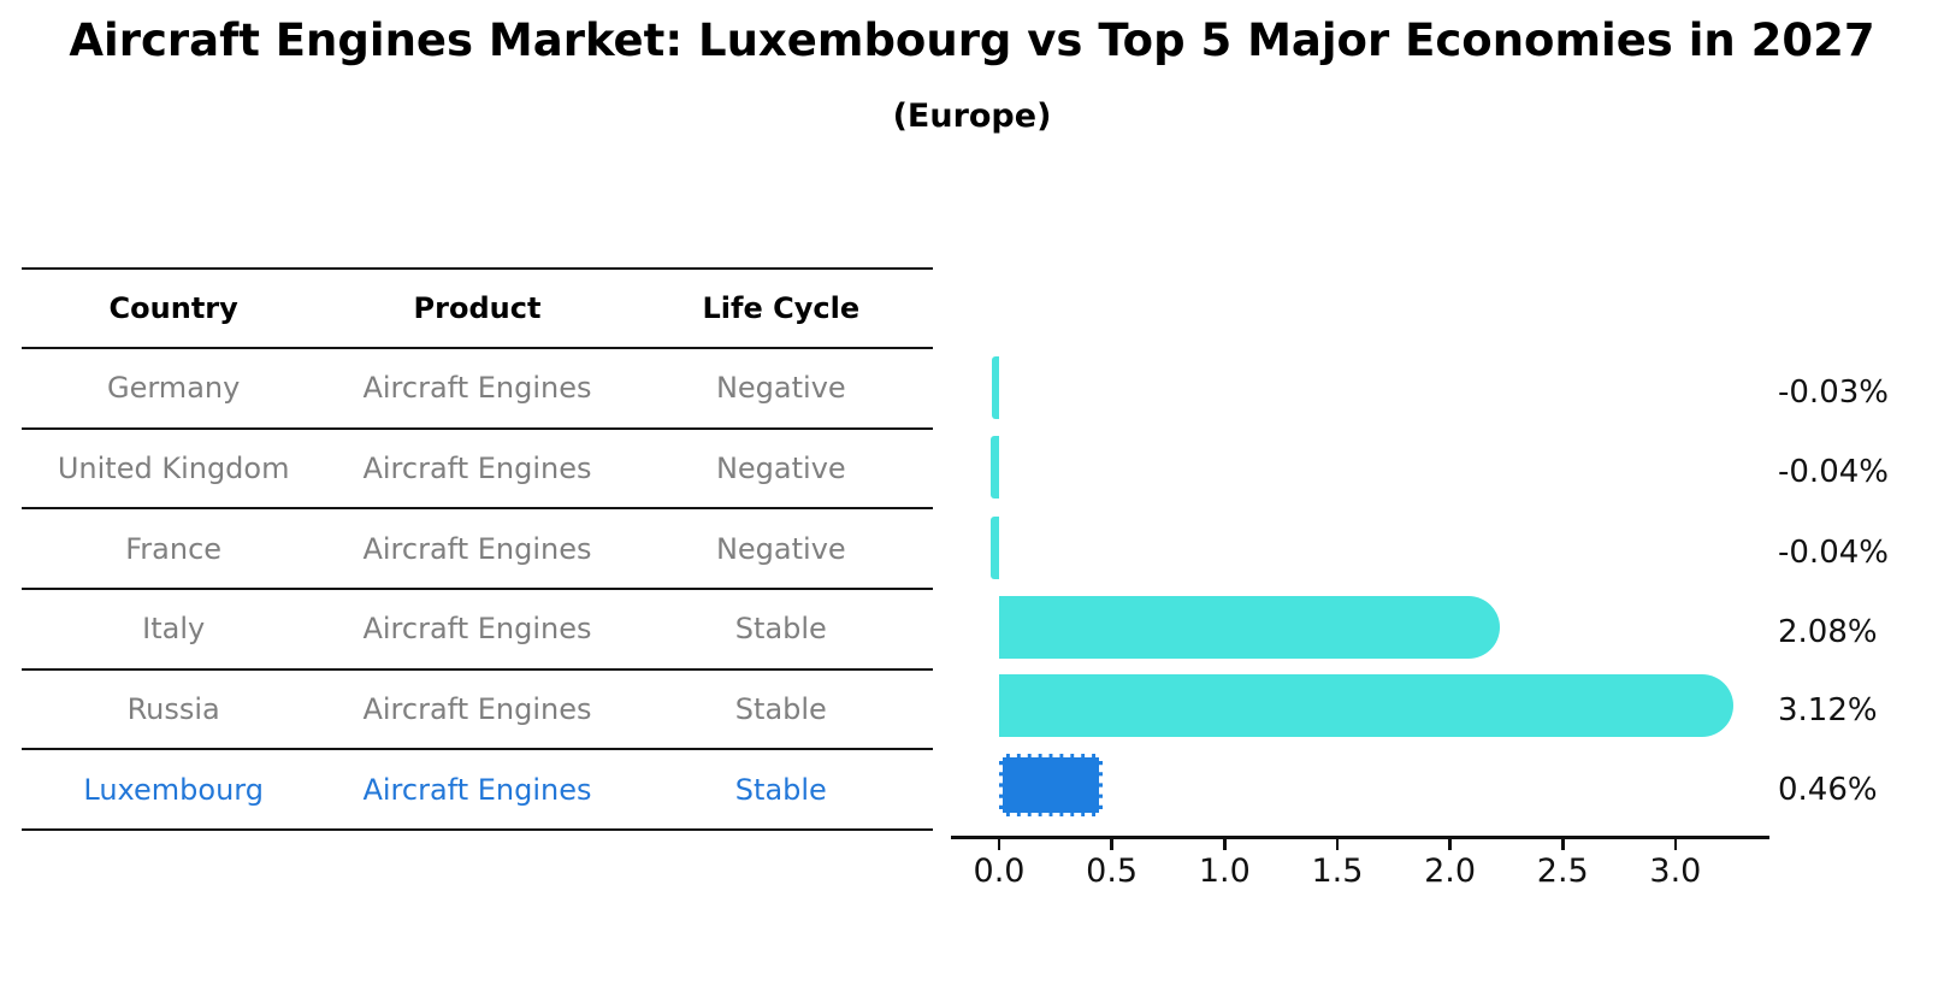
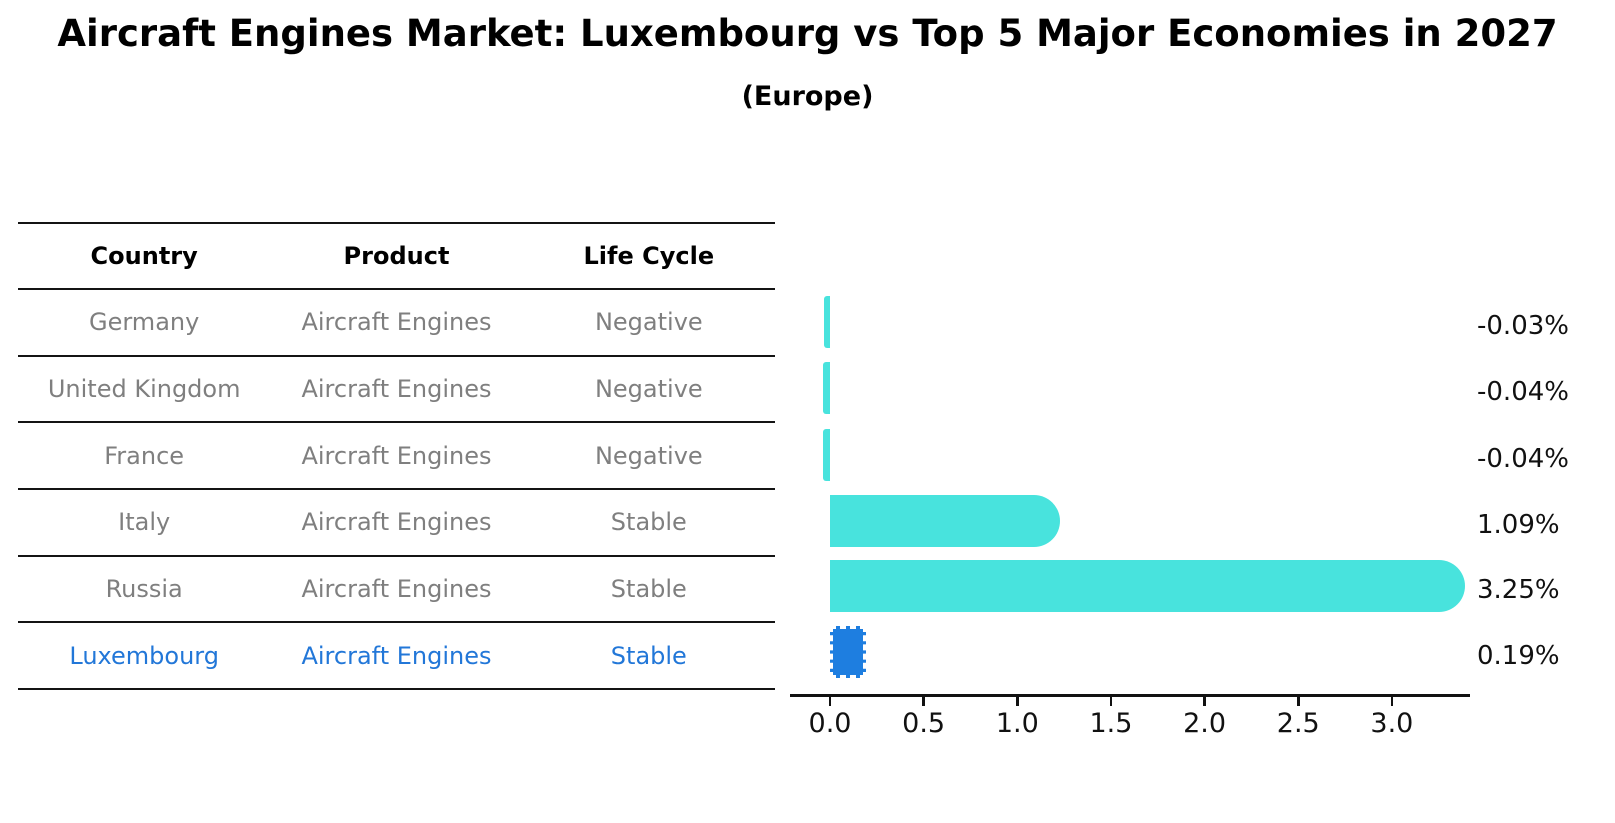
Italy: 2.08% -> 1.09%
Russia: 3.12% -> 3.25%
Luxembourg: 0.46% -> 0.19%
